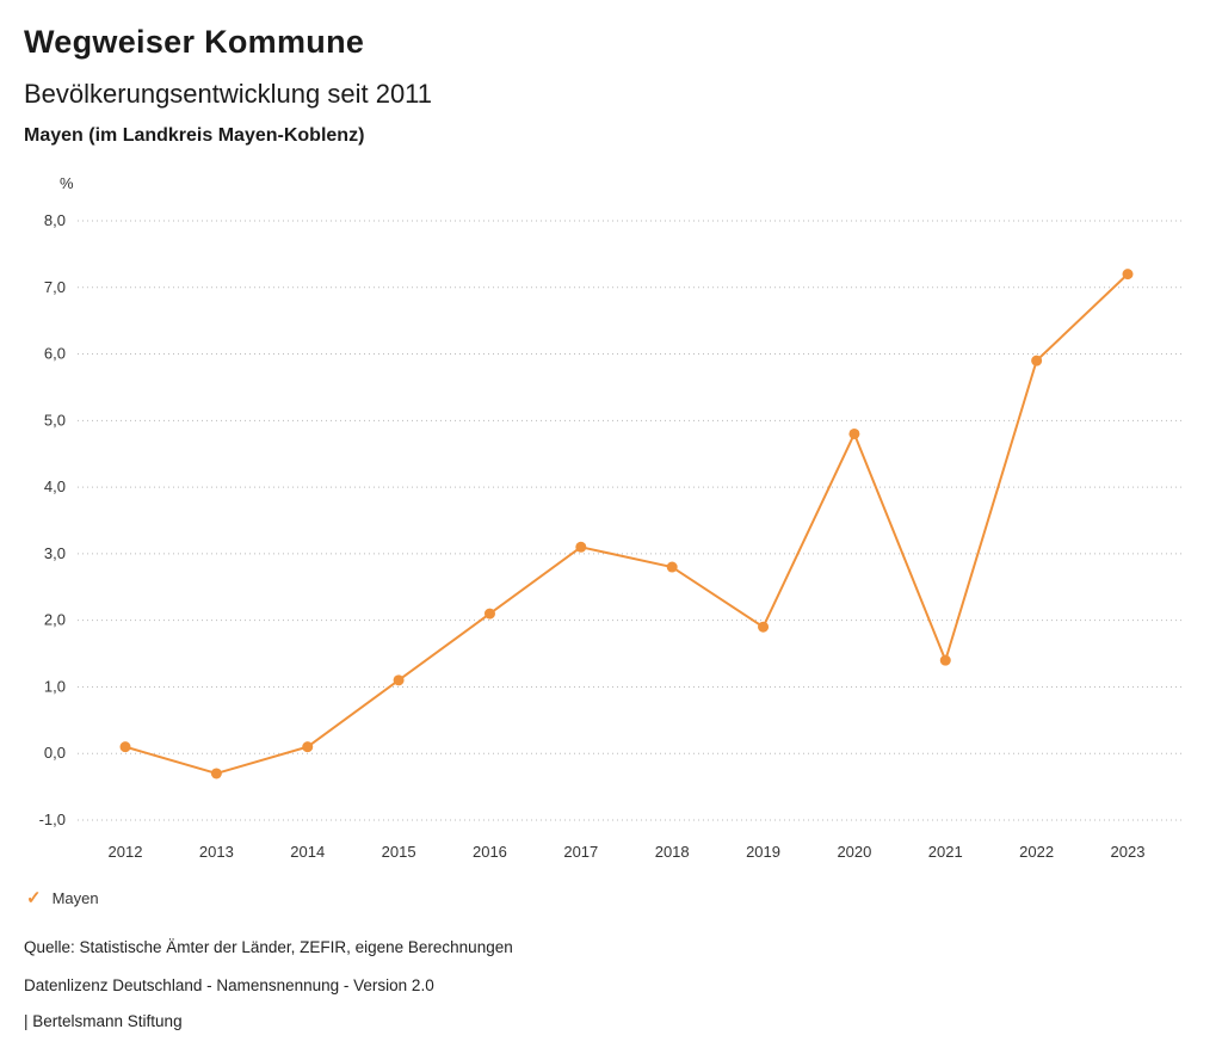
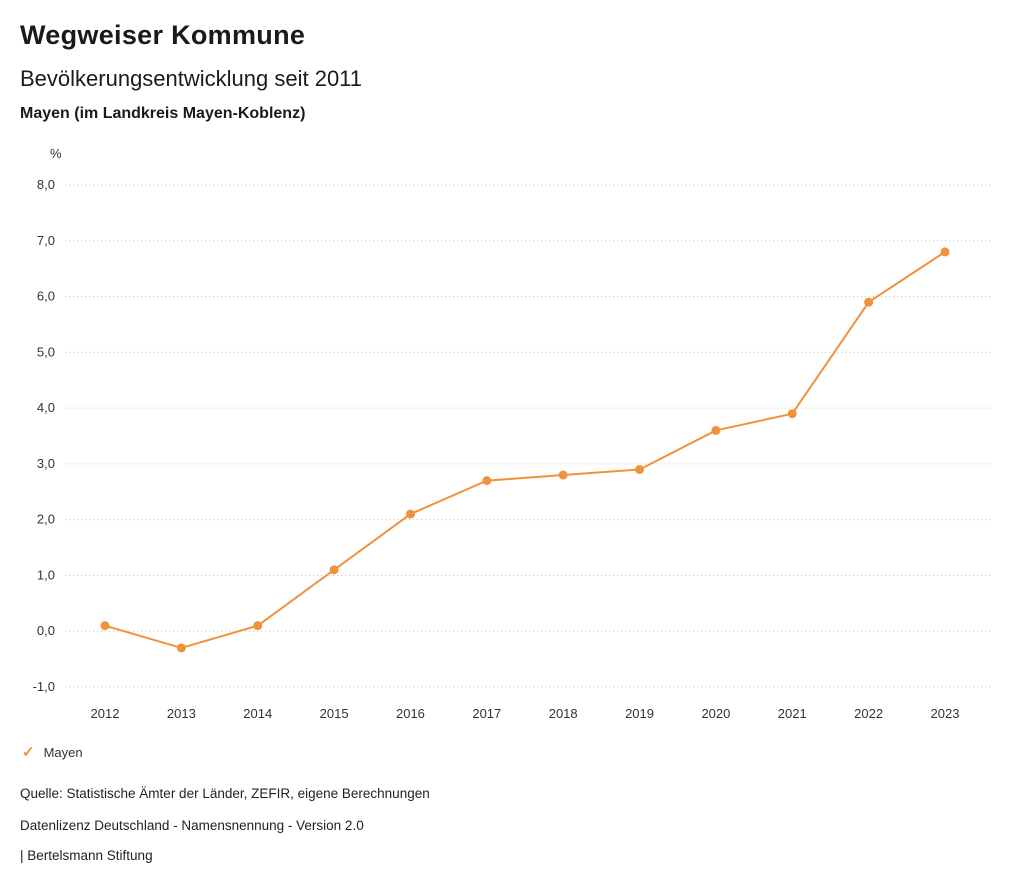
2017: 3,1 -> 2,7
2019: 1,9 -> 2,9
2020: 4,8 -> 3,6
2021: 1,4 -> 3,9
2023: 7,2 -> 6,8
